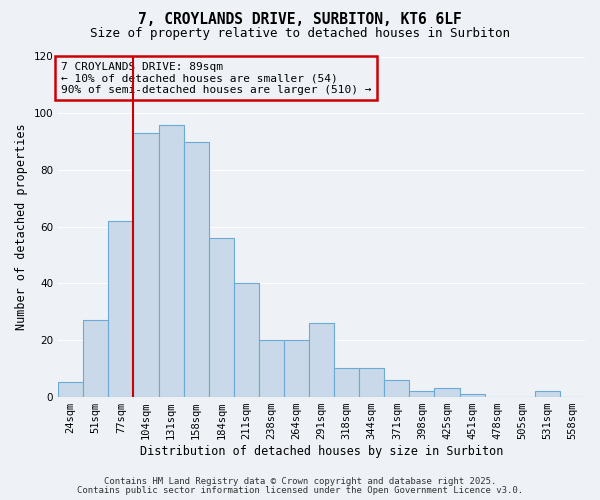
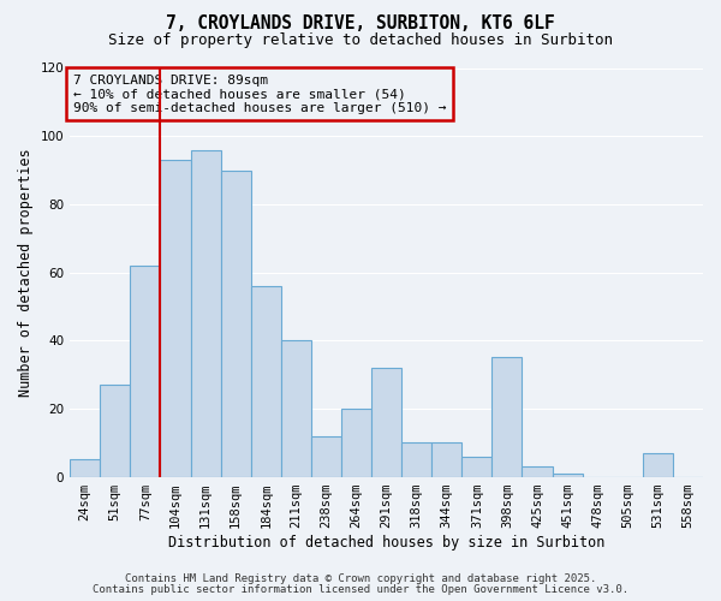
238sqm: 20 -> 12
291sqm: 26 -> 32
398sqm: 2 -> 35
531sqm: 2 -> 7
